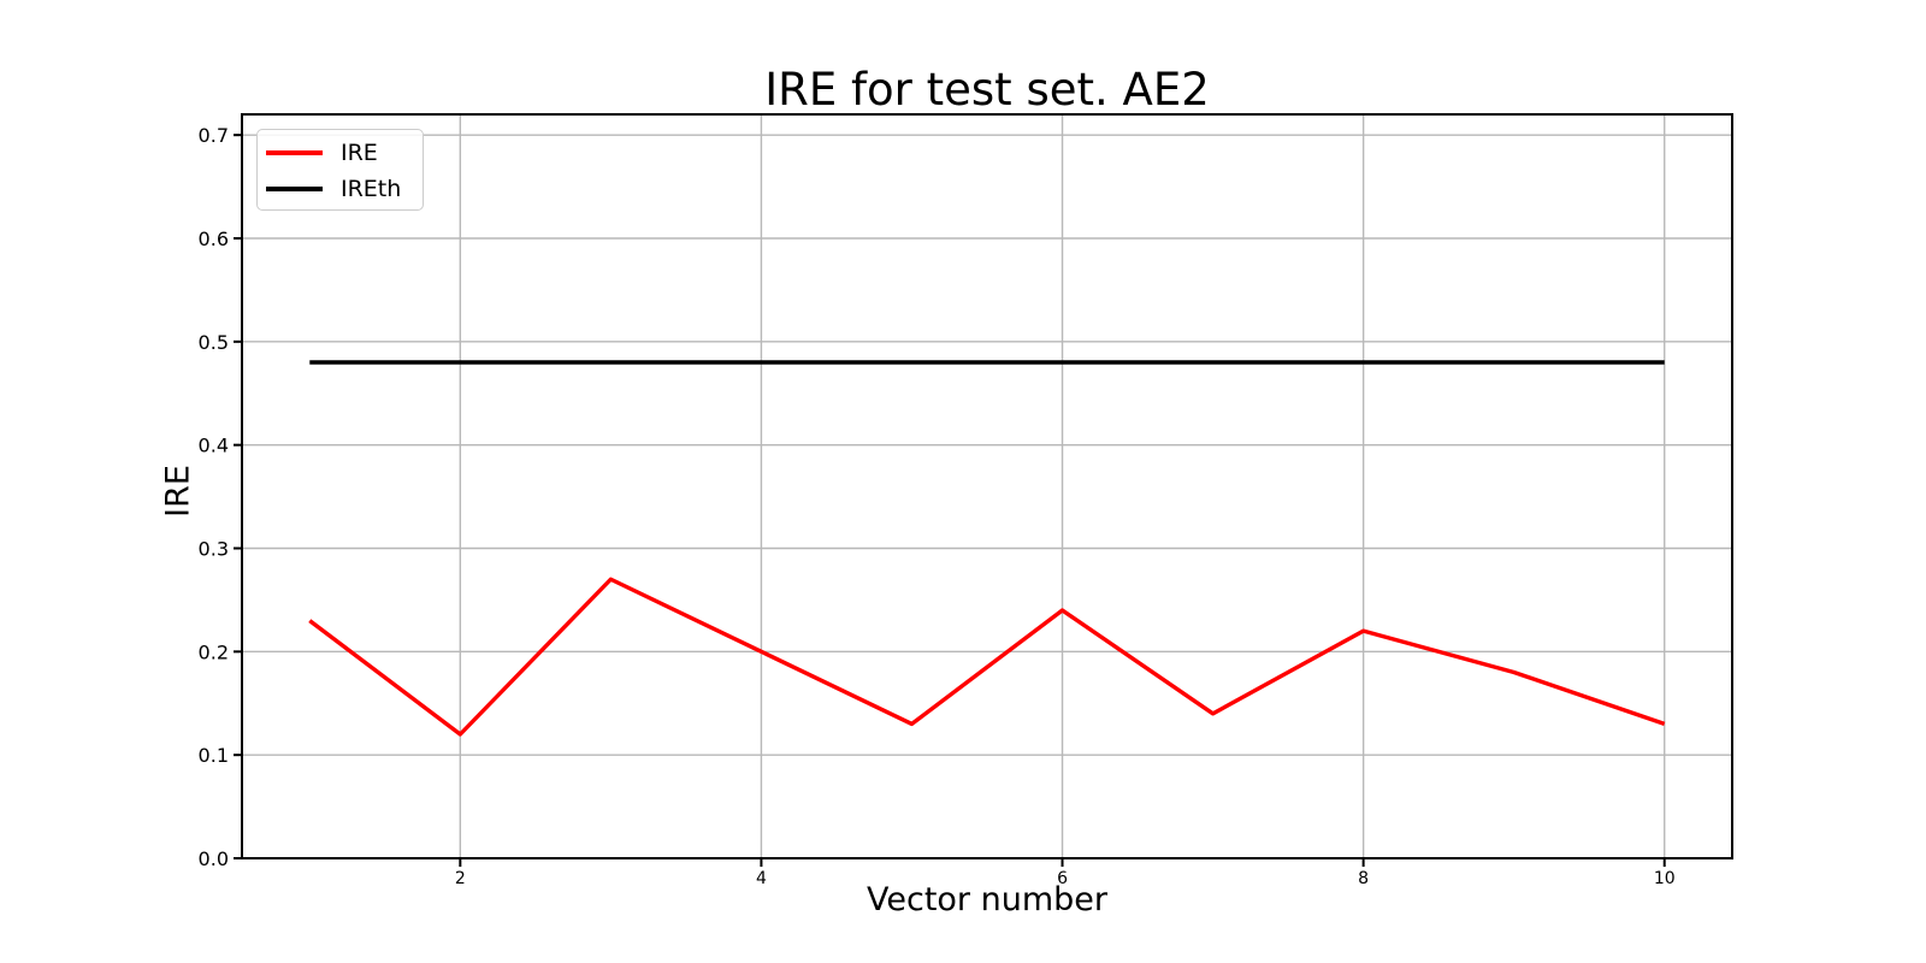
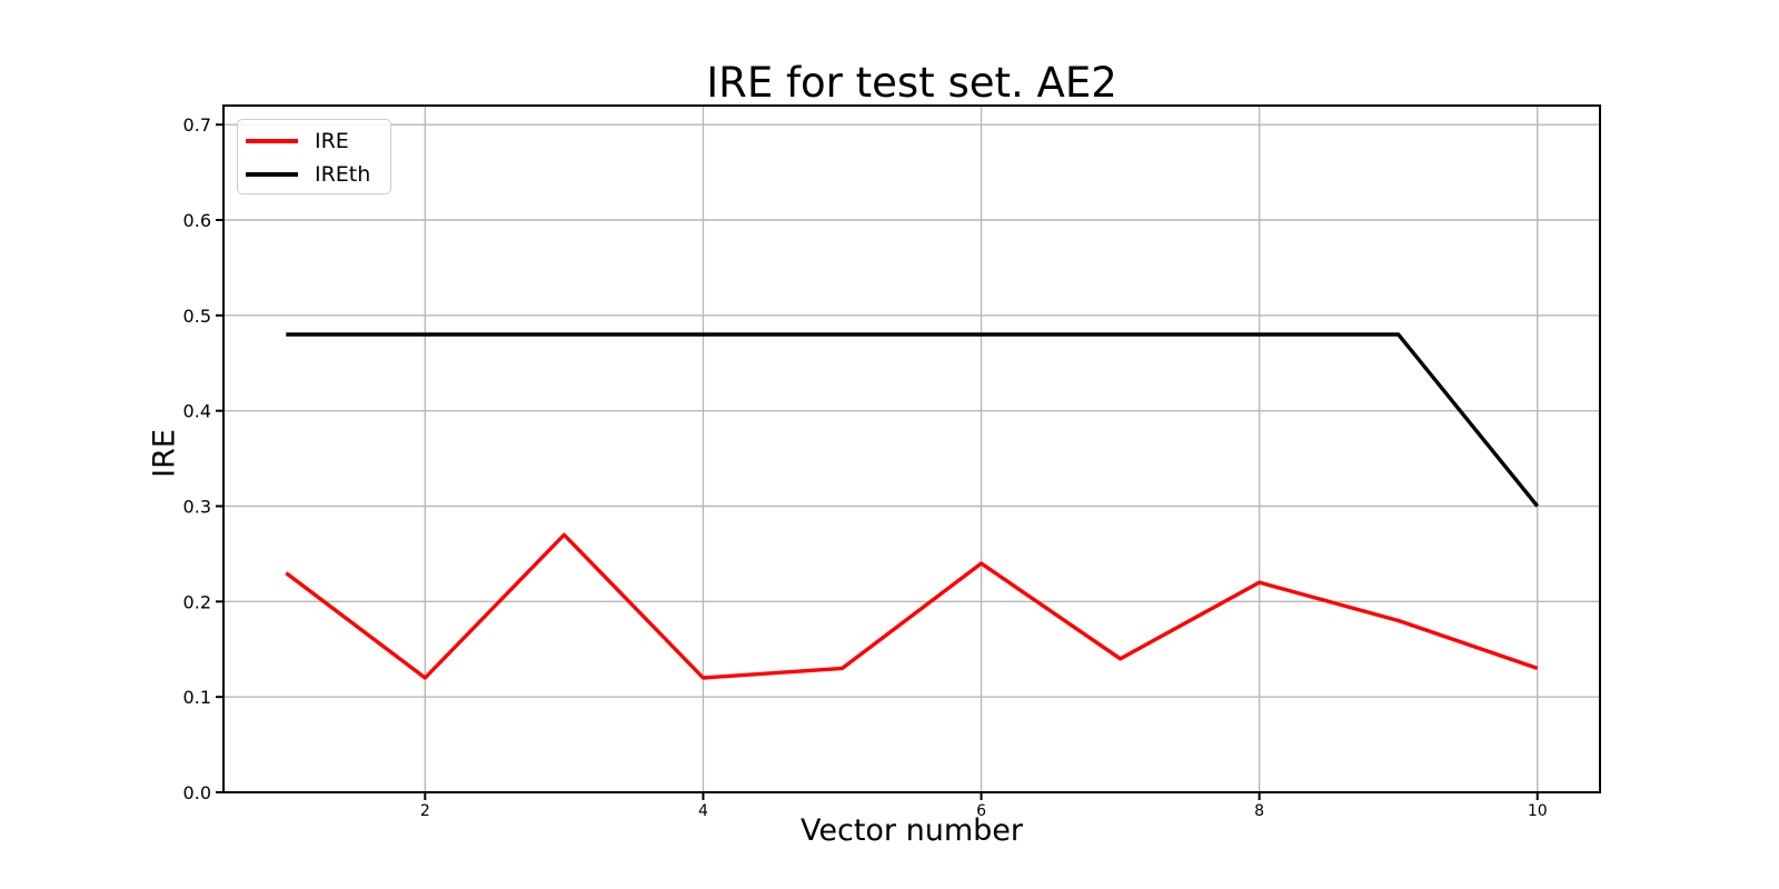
IRE/4: 0.20 -> 0.12
IREth/10: 0.48 -> 0.30
